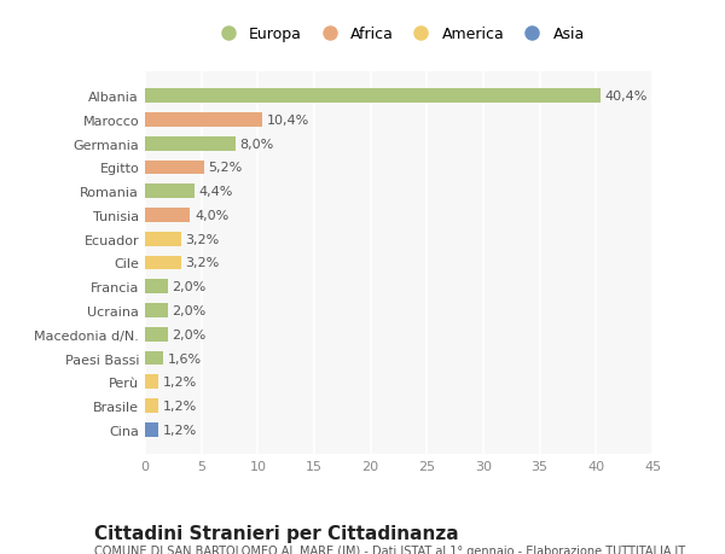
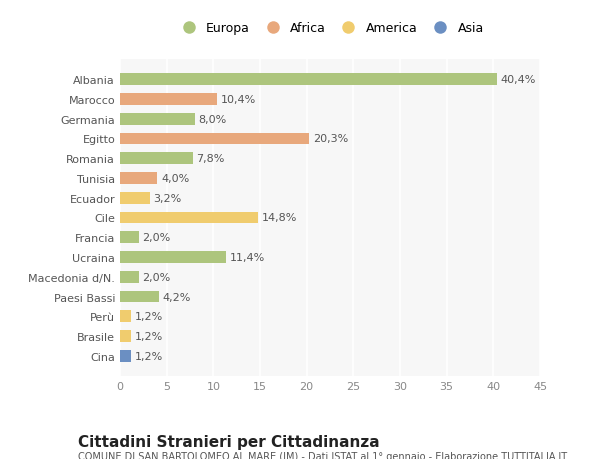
Egitto: 5,2% -> 20,3%
Romania: 4,4% -> 7,8%
Cile: 3,2% -> 14,8%
Ucraina: 2,0% -> 11,4%
Paesi Bassi: 1,6% -> 4,2%
